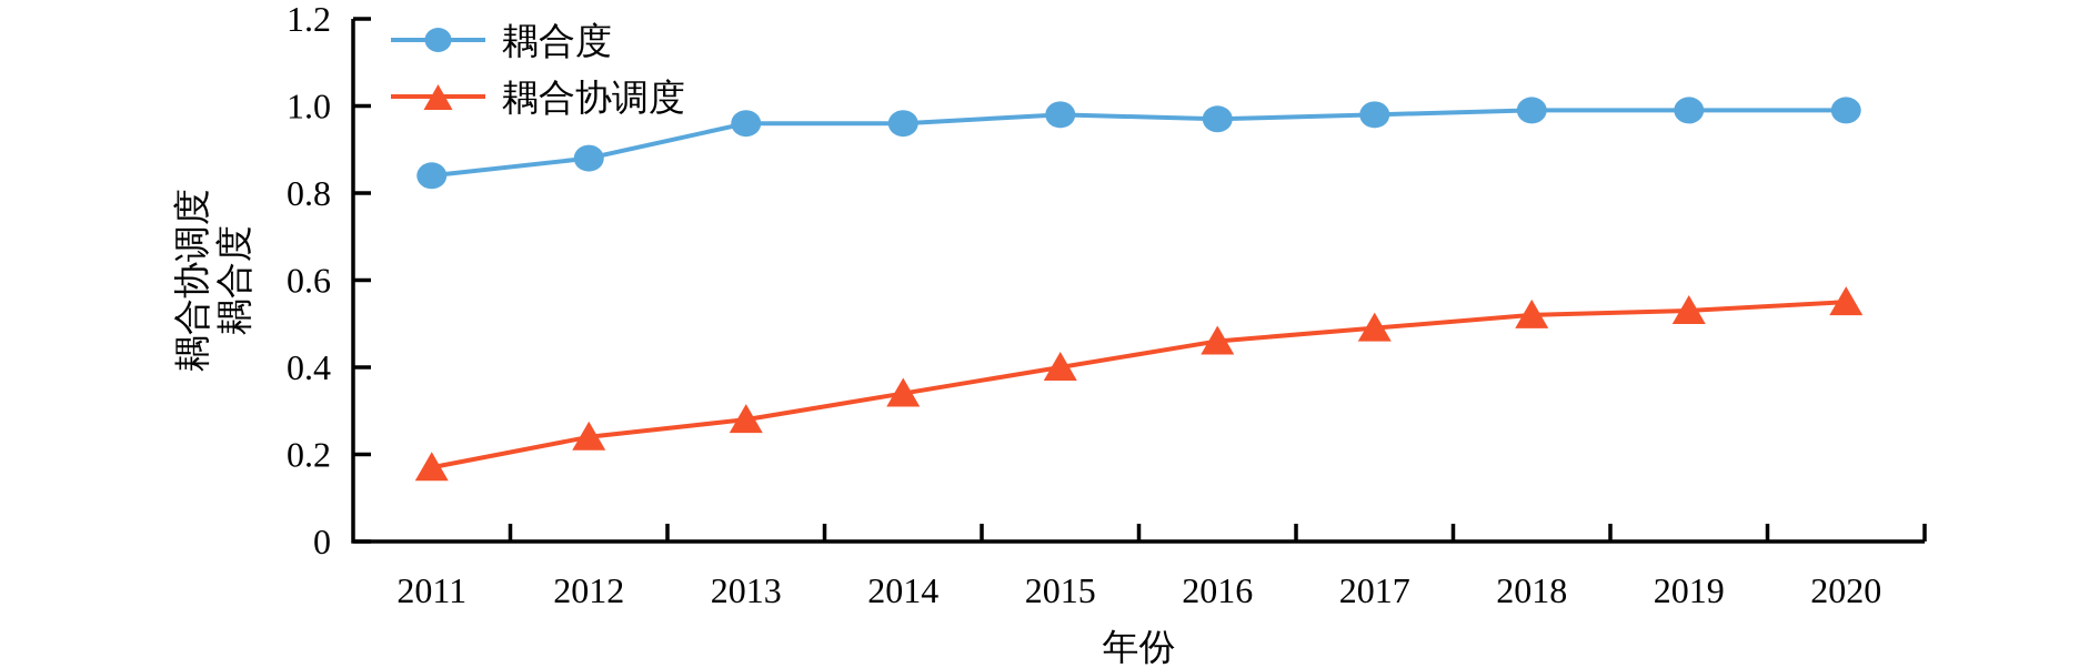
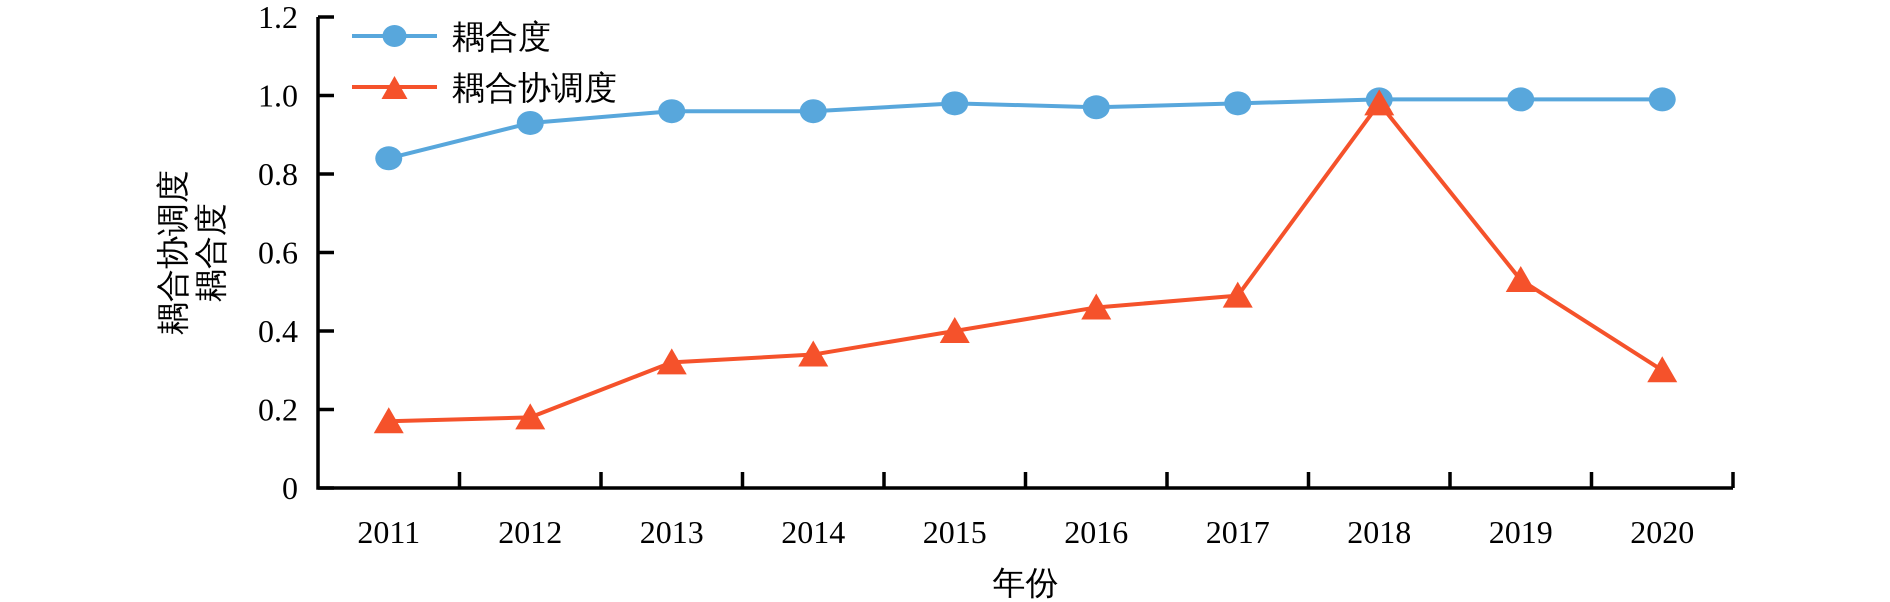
耦合度/2012: 0.88 -> 0.93
耦合协调度/2012: 0.24 -> 0.18
耦合协调度/2013: 0.28 -> 0.32
耦合协调度/2018: 0.52 -> 0.98
耦合协调度/2020: 0.55 -> 0.30
